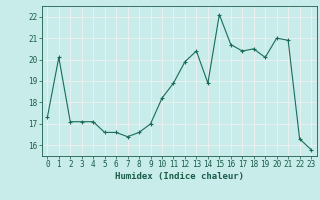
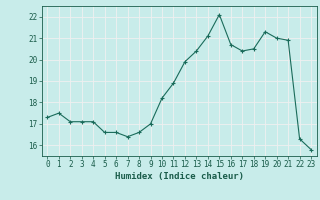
1: 20.1 -> 17.5
14: 18.9 -> 21.1
19: 20.1 -> 21.3
